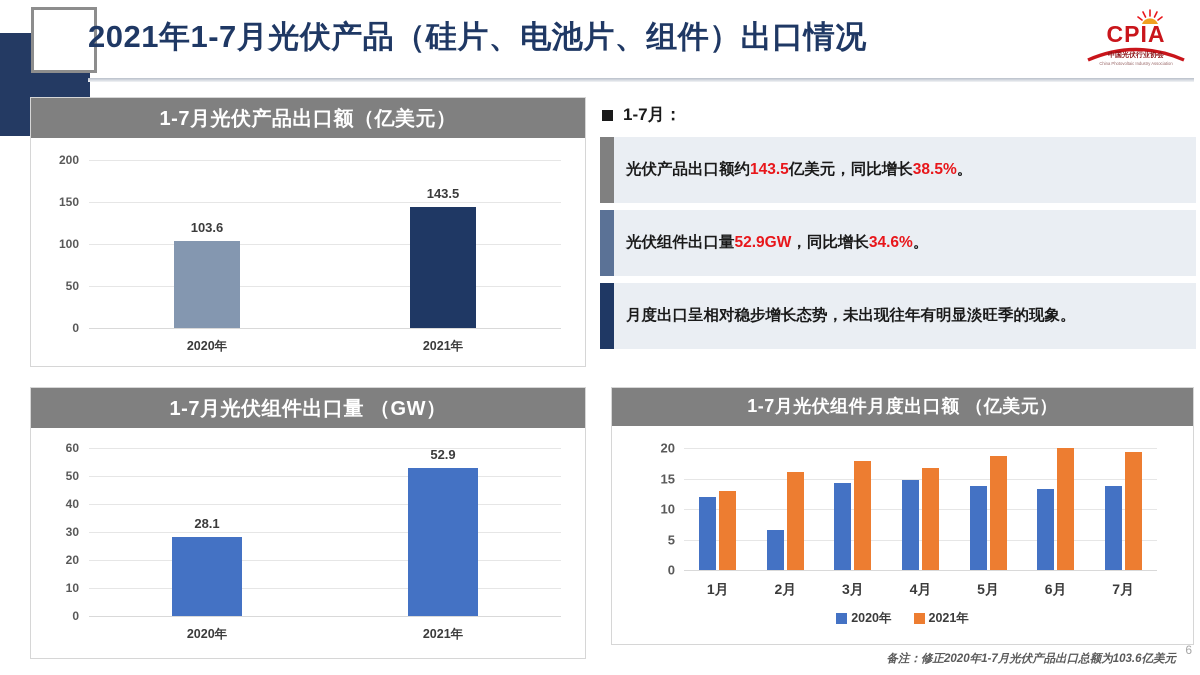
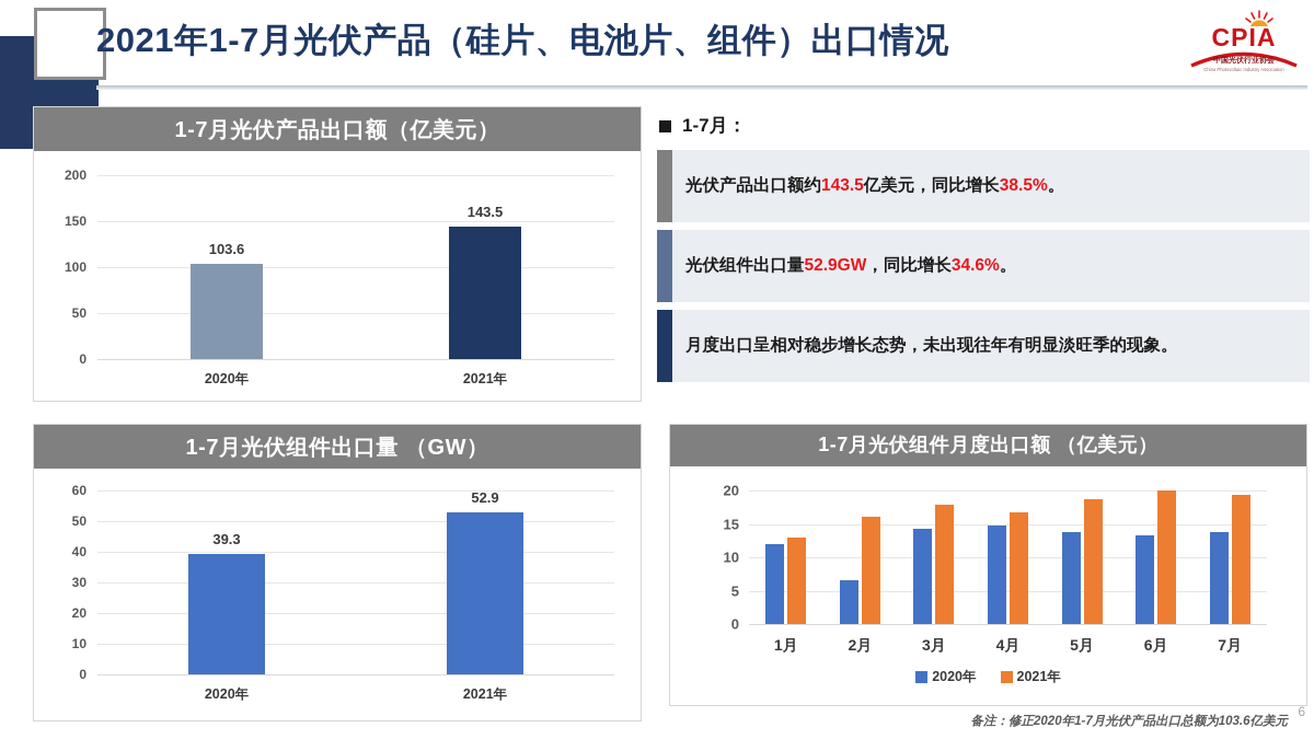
1-7月光伏组件出口量 （GW）/2020年: 28.1 -> 39.3
